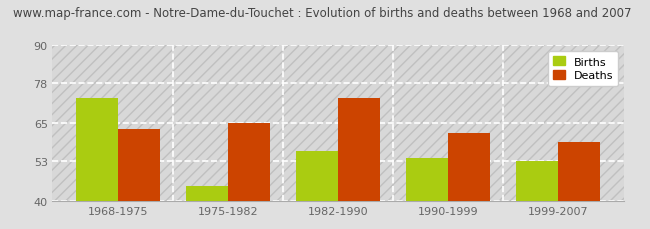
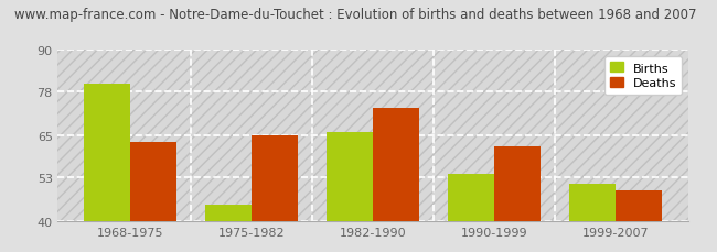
Births/1968-1975: 73 -> 80
Births/1982-1990: 56 -> 66
Births/1999-2007: 53 -> 51
Deaths/1999-2007: 59 -> 49
